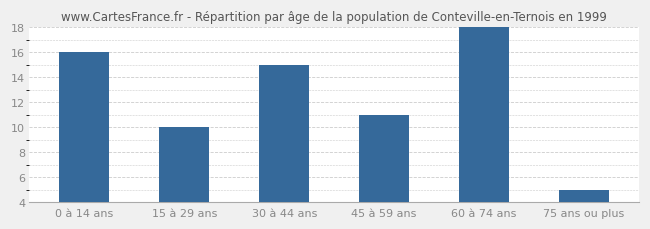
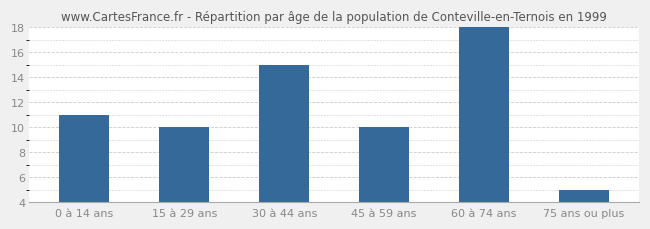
0 à 14 ans: 16 -> 11
45 à 59 ans: 11 -> 10
